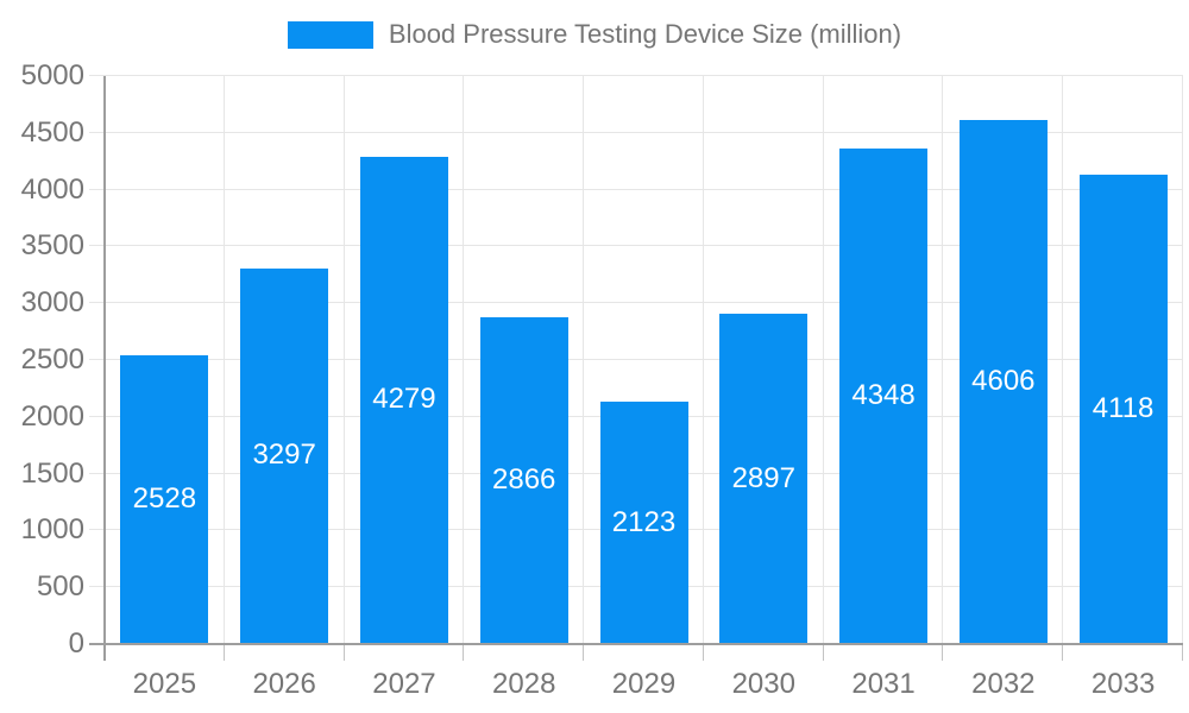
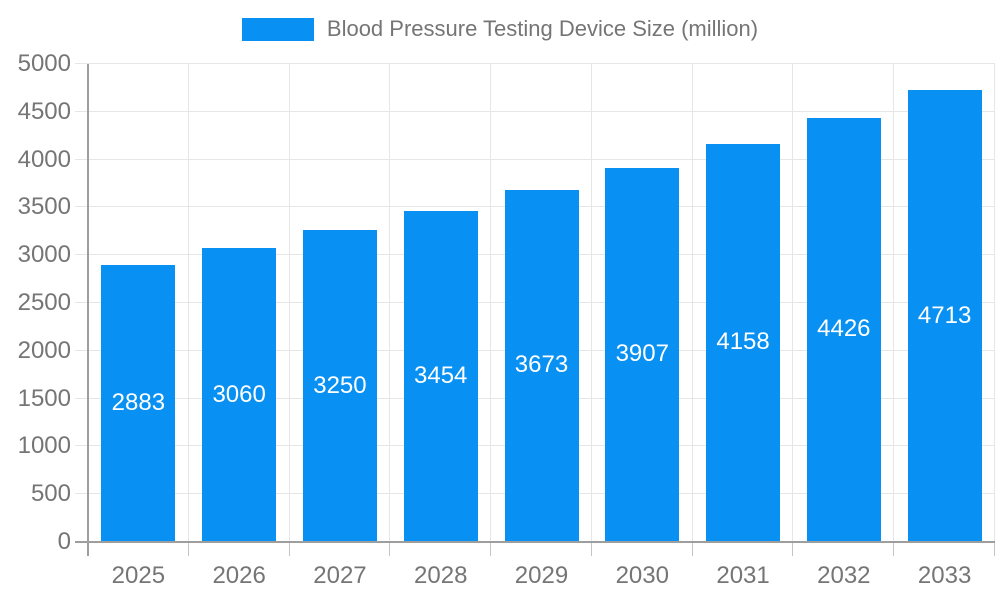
2025: 2528 -> 2883
2026: 3297 -> 3060
2027: 4279 -> 3250
2028: 2866 -> 3454
2029: 2123 -> 3673
2030: 2897 -> 3907
2031: 4348 -> 4158
2032: 4606 -> 4426
2033: 4118 -> 4713
